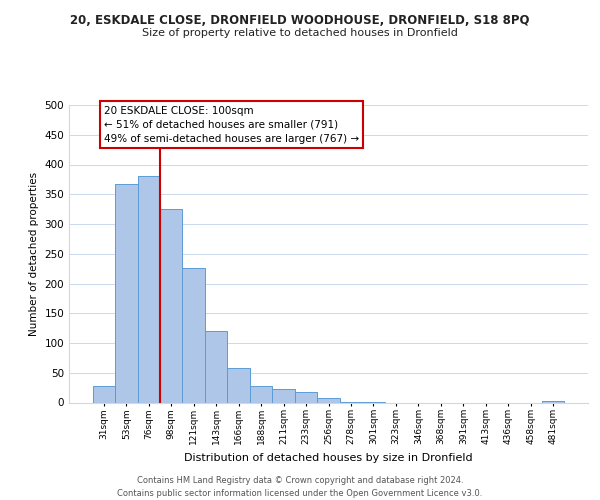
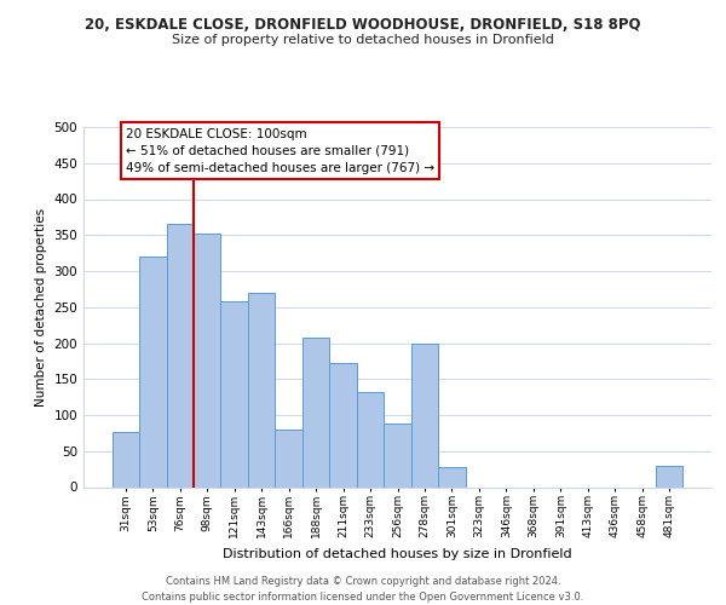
31sqm: 28 -> 76
53sqm: 367 -> 320
76sqm: 381 -> 366
98sqm: 325 -> 352
121sqm: 226 -> 258
143sqm: 121 -> 270
166sqm: 58 -> 80
188sqm: 28 -> 208
211sqm: 23 -> 172
233sqm: 17 -> 132
256sqm: 7 -> 88
278sqm: 1 -> 200
301sqm: 1 -> 28
481sqm: 2 -> 30
